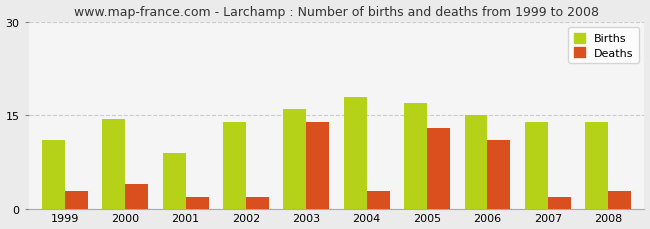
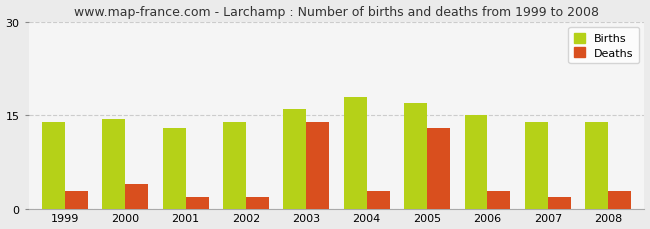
Births/1999: 11.0 -> 14.0
Births/2001: 9.0 -> 13.0
Deaths/2006: 11 -> 3
